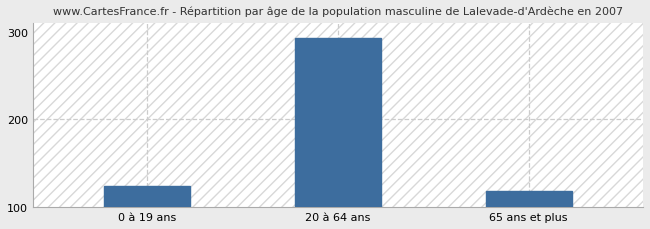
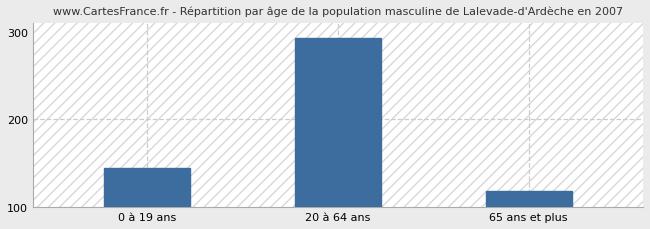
0 à 19 ans: 124 -> 145
